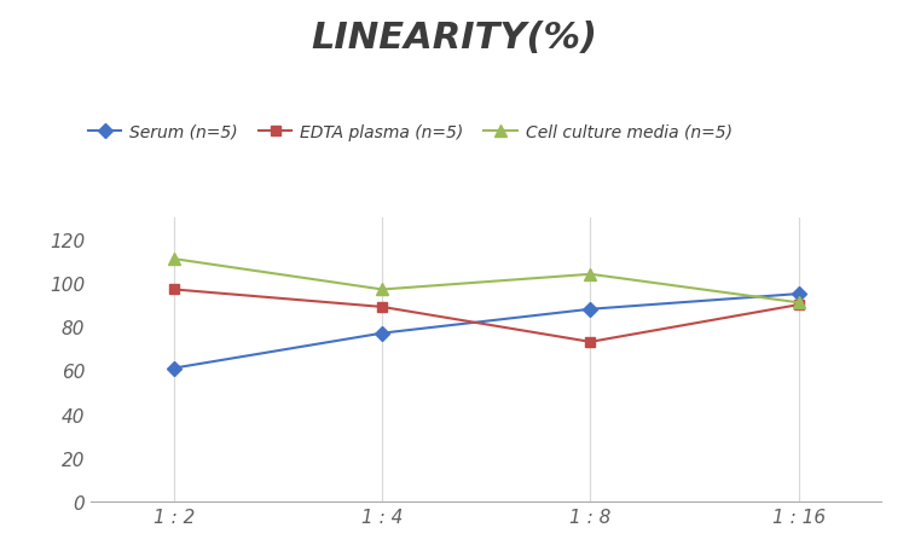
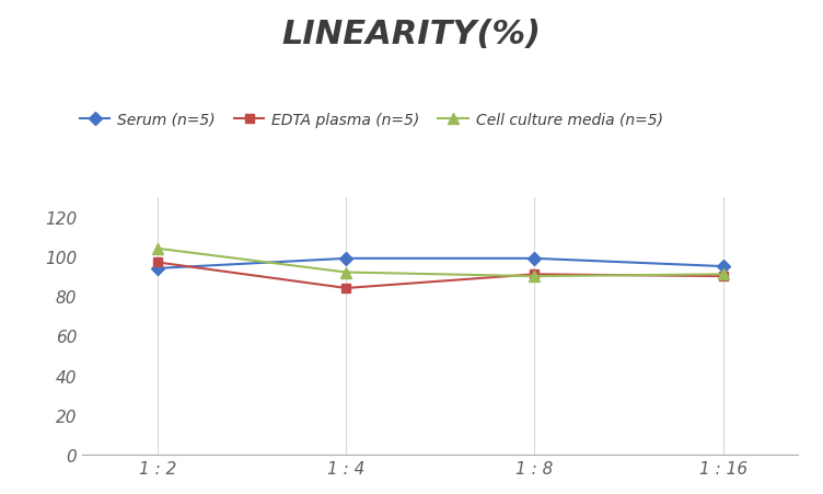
Serum (n=5)/1 : 2: 61 -> 94
Cell culture media (n=5)/1 : 2: 111 -> 104
Serum (n=5)/1 : 4: 77 -> 99
EDTA plasma (n=5)/1 : 4: 89 -> 84
Cell culture media (n=5)/1 : 4: 97 -> 92
Serum (n=5)/1 : 8: 88 -> 99
EDTA plasma (n=5)/1 : 8: 73 -> 91
Cell culture media (n=5)/1 : 8: 104 -> 90
